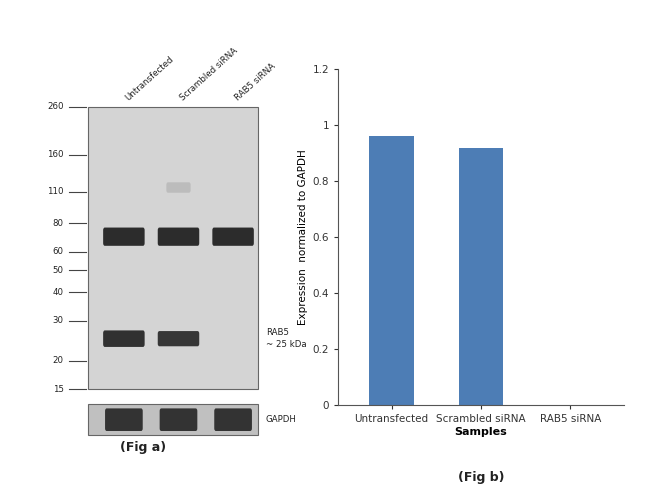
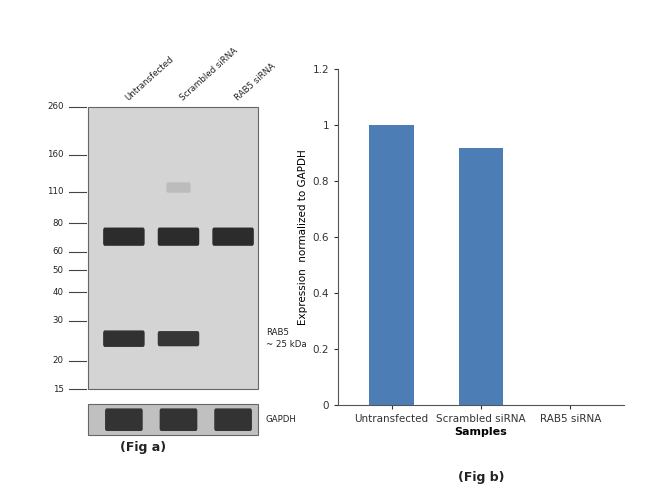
Untransfected: 0.96 -> 1.00
